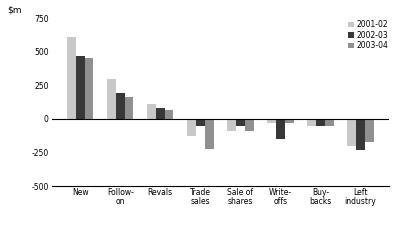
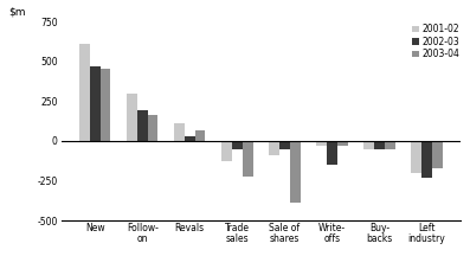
2002-03/Revals: 80 -> 30
2003-04/Sale of shares: -90 -> -390
